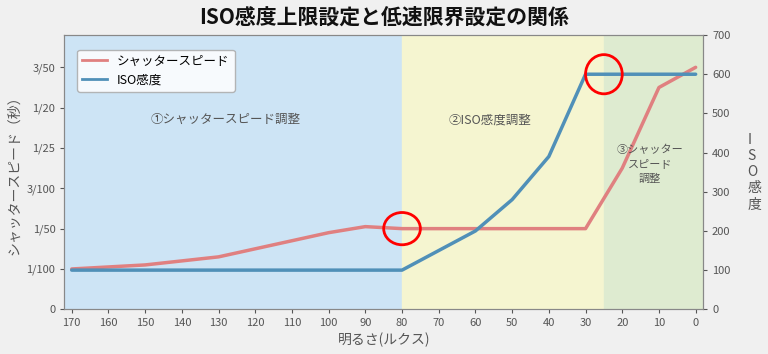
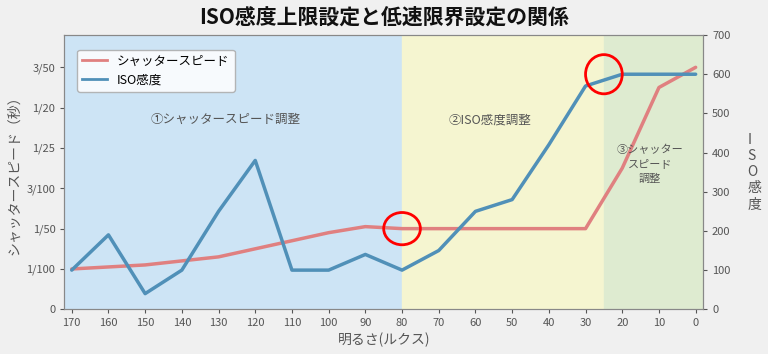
ISO感度/160: 100 -> 190
ISO感度/150: 100 -> 40
ISO感度/130: 100 -> 250
ISO感度/120: 100 -> 380
ISO感度/90: 100 -> 140
ISO感度/60: 200 -> 250
ISO感度/40: 390 -> 420
ISO感度/30: 600 -> 570
